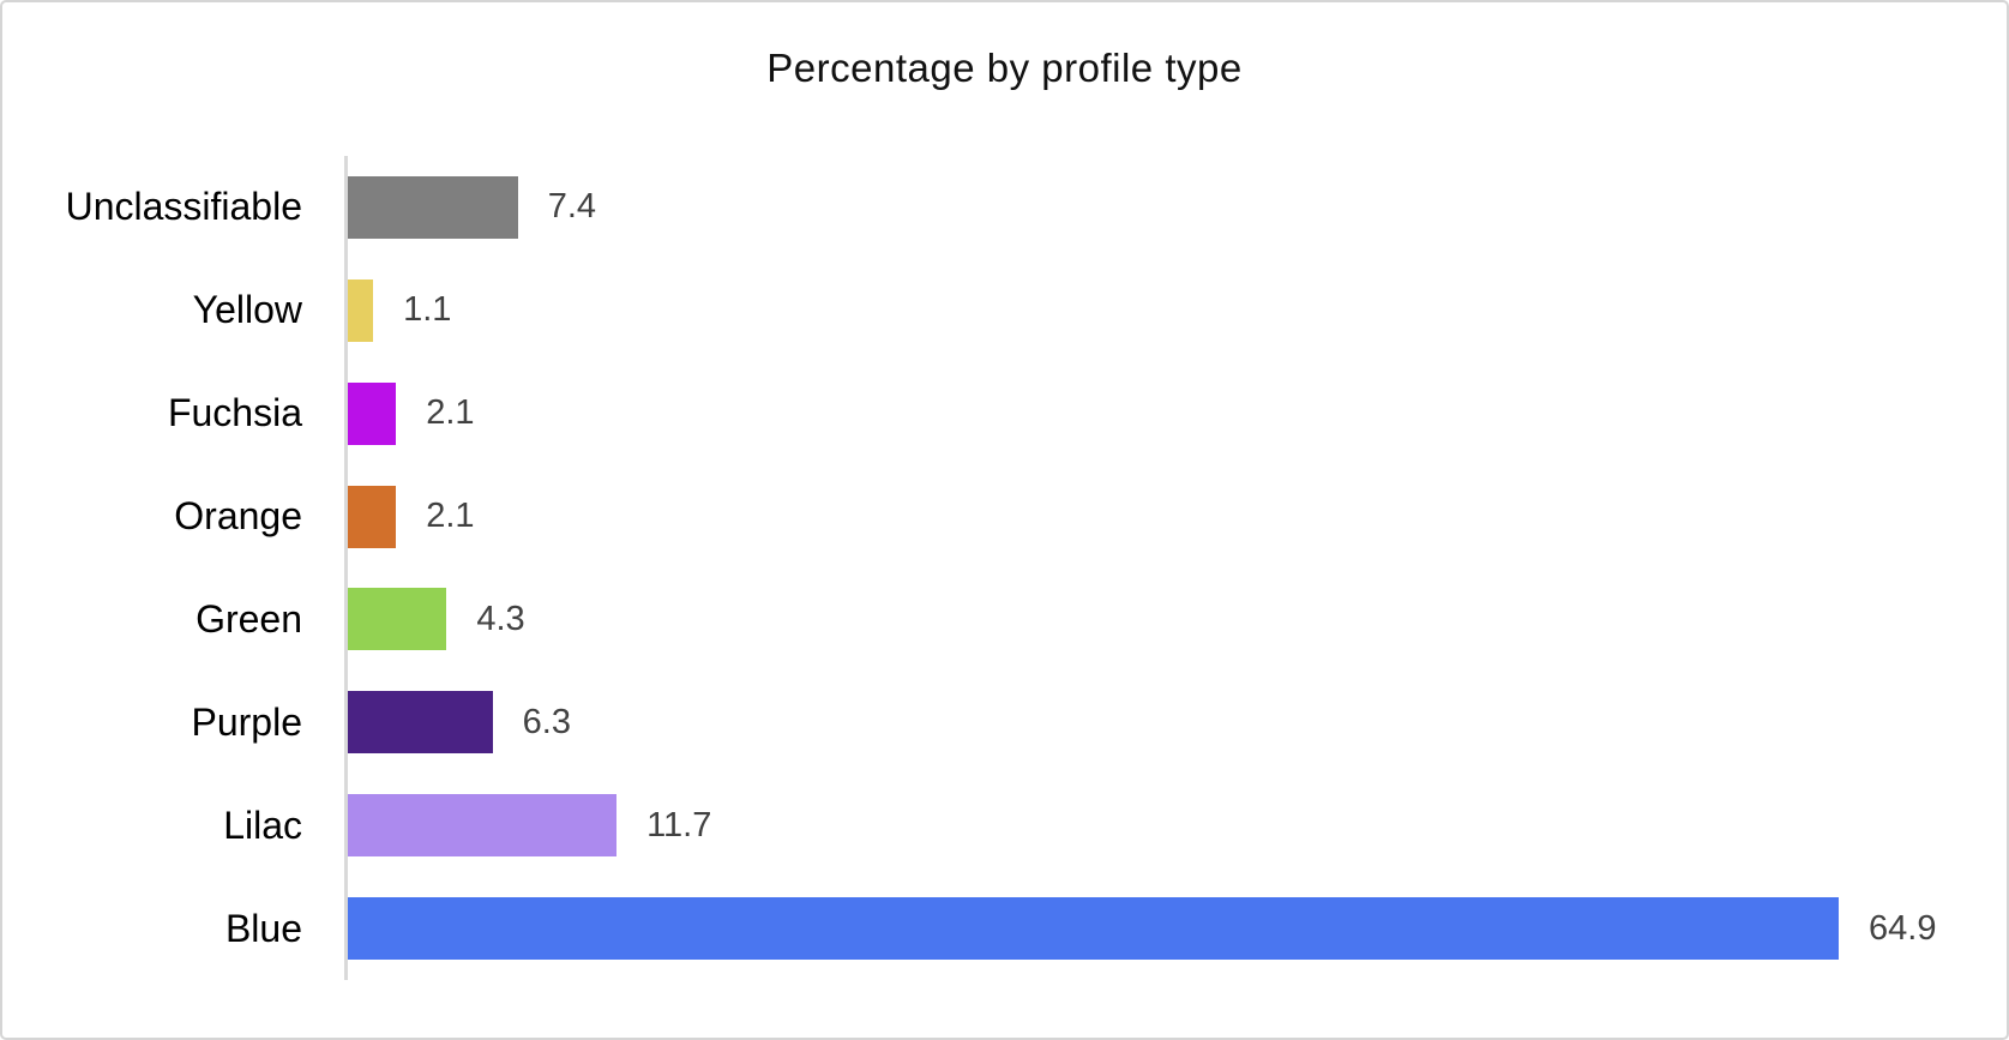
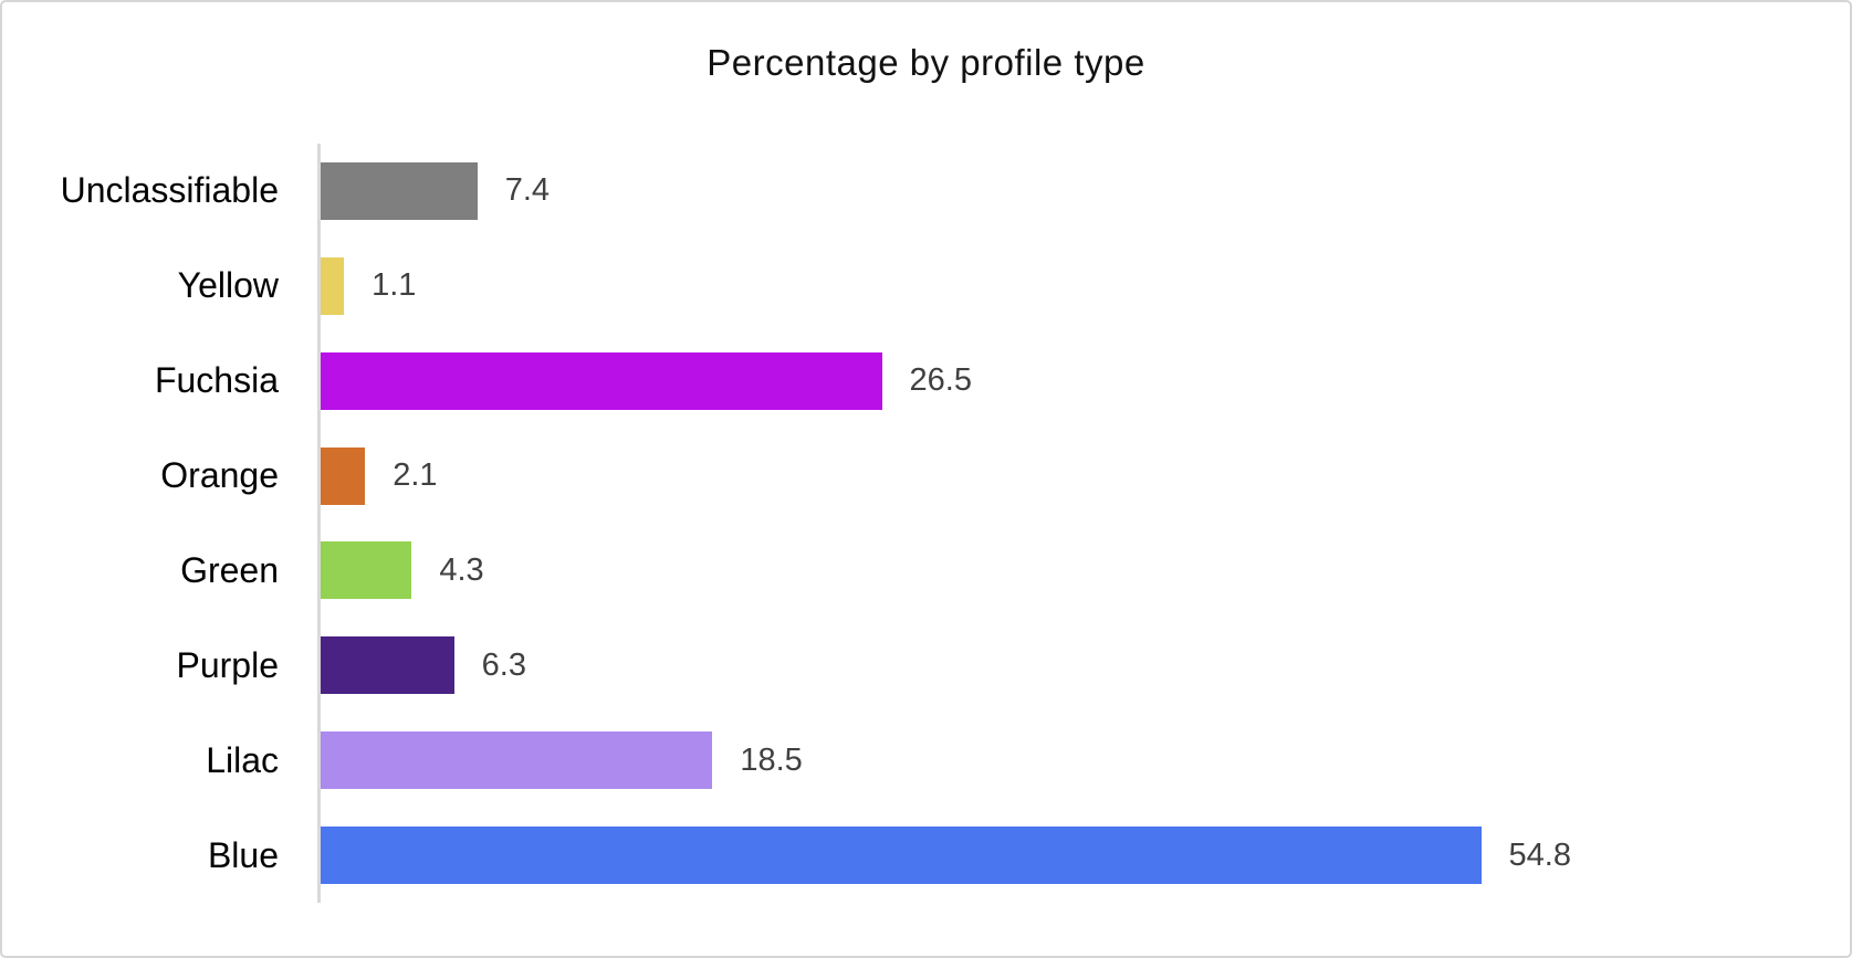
Fuchsia: 2.1 -> 26.5
Lilac: 11.7 -> 18.5
Blue: 64.9 -> 54.8
